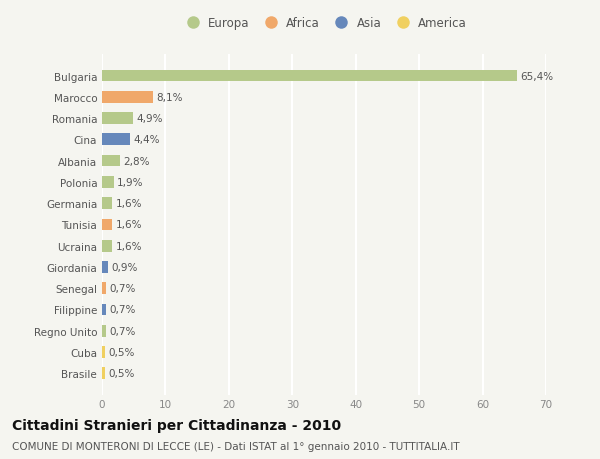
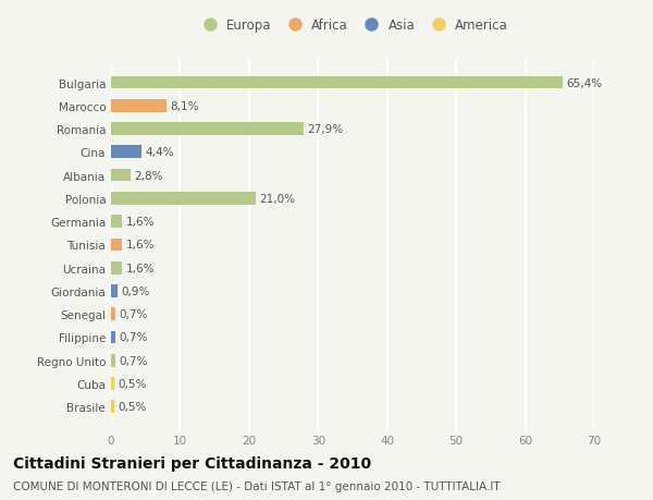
Romania: 4,9% -> 27,9%
Polonia: 1,9% -> 21,0%
